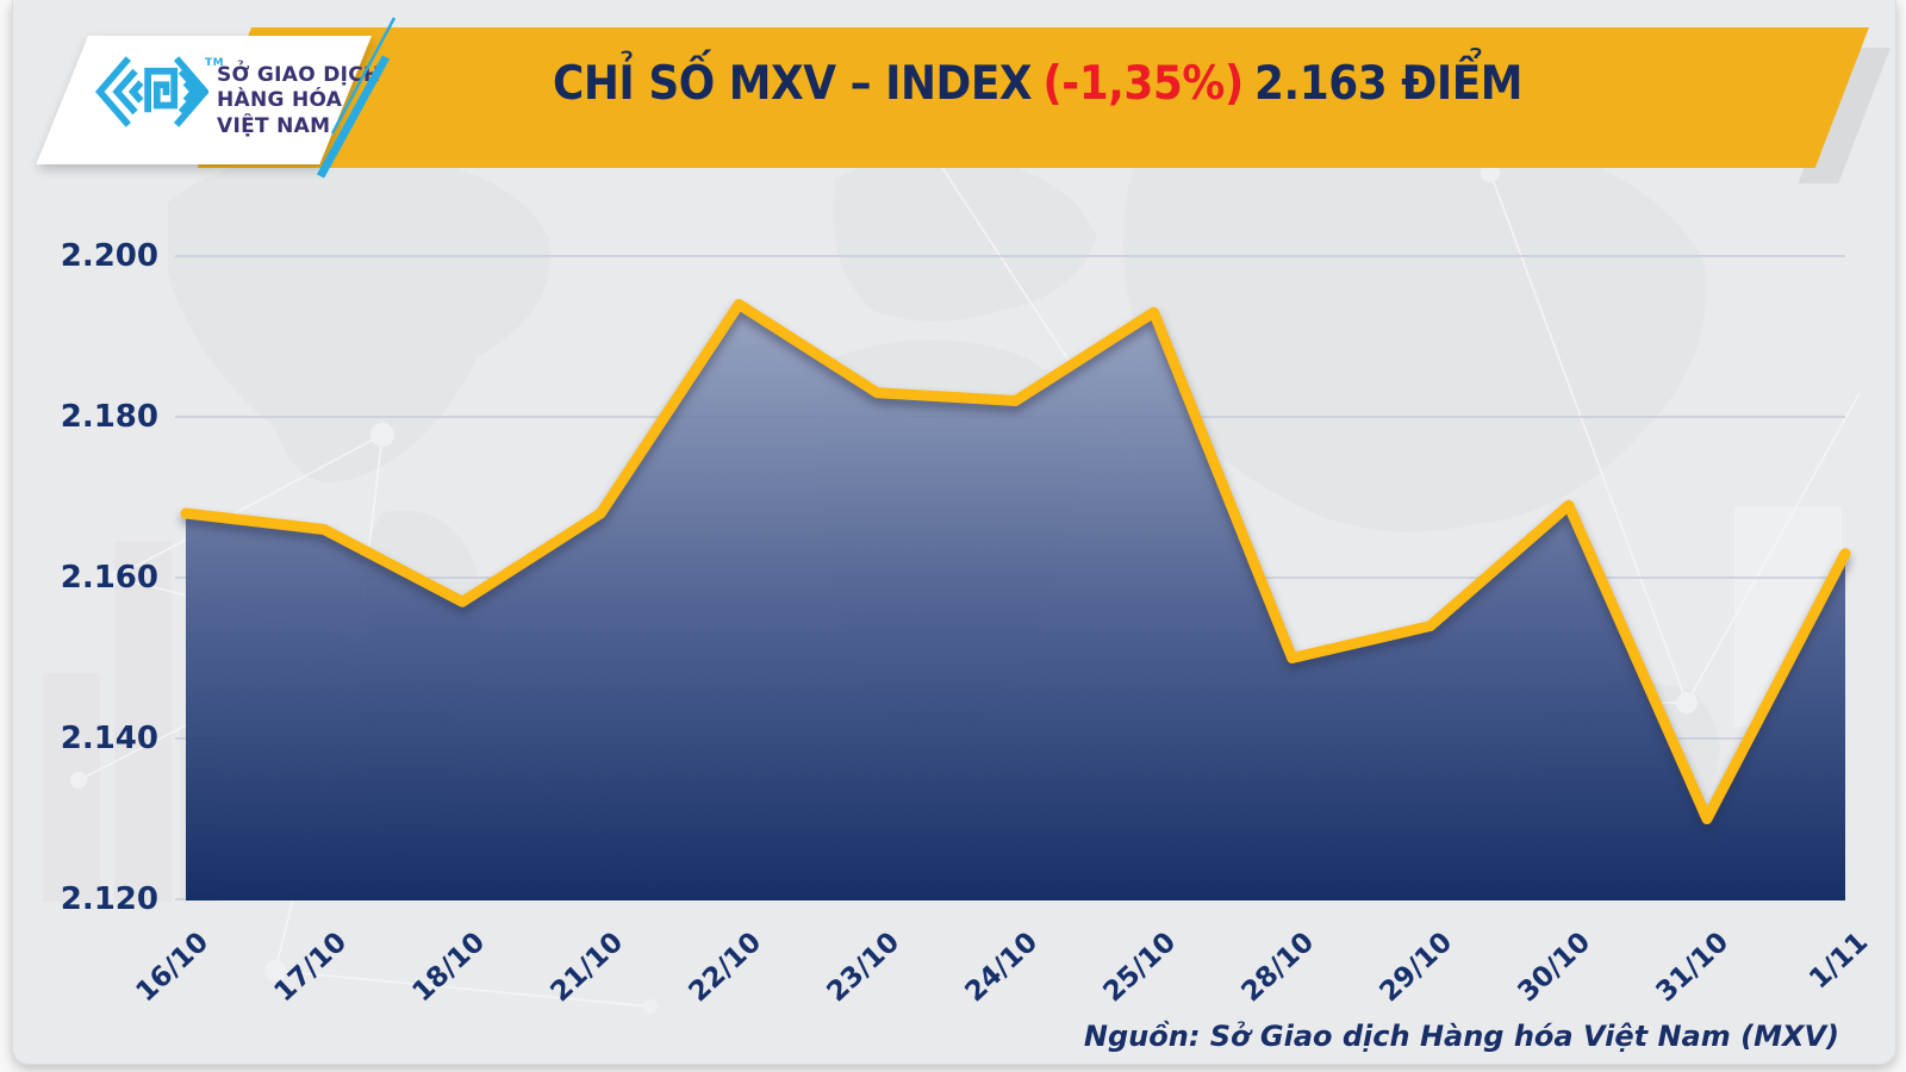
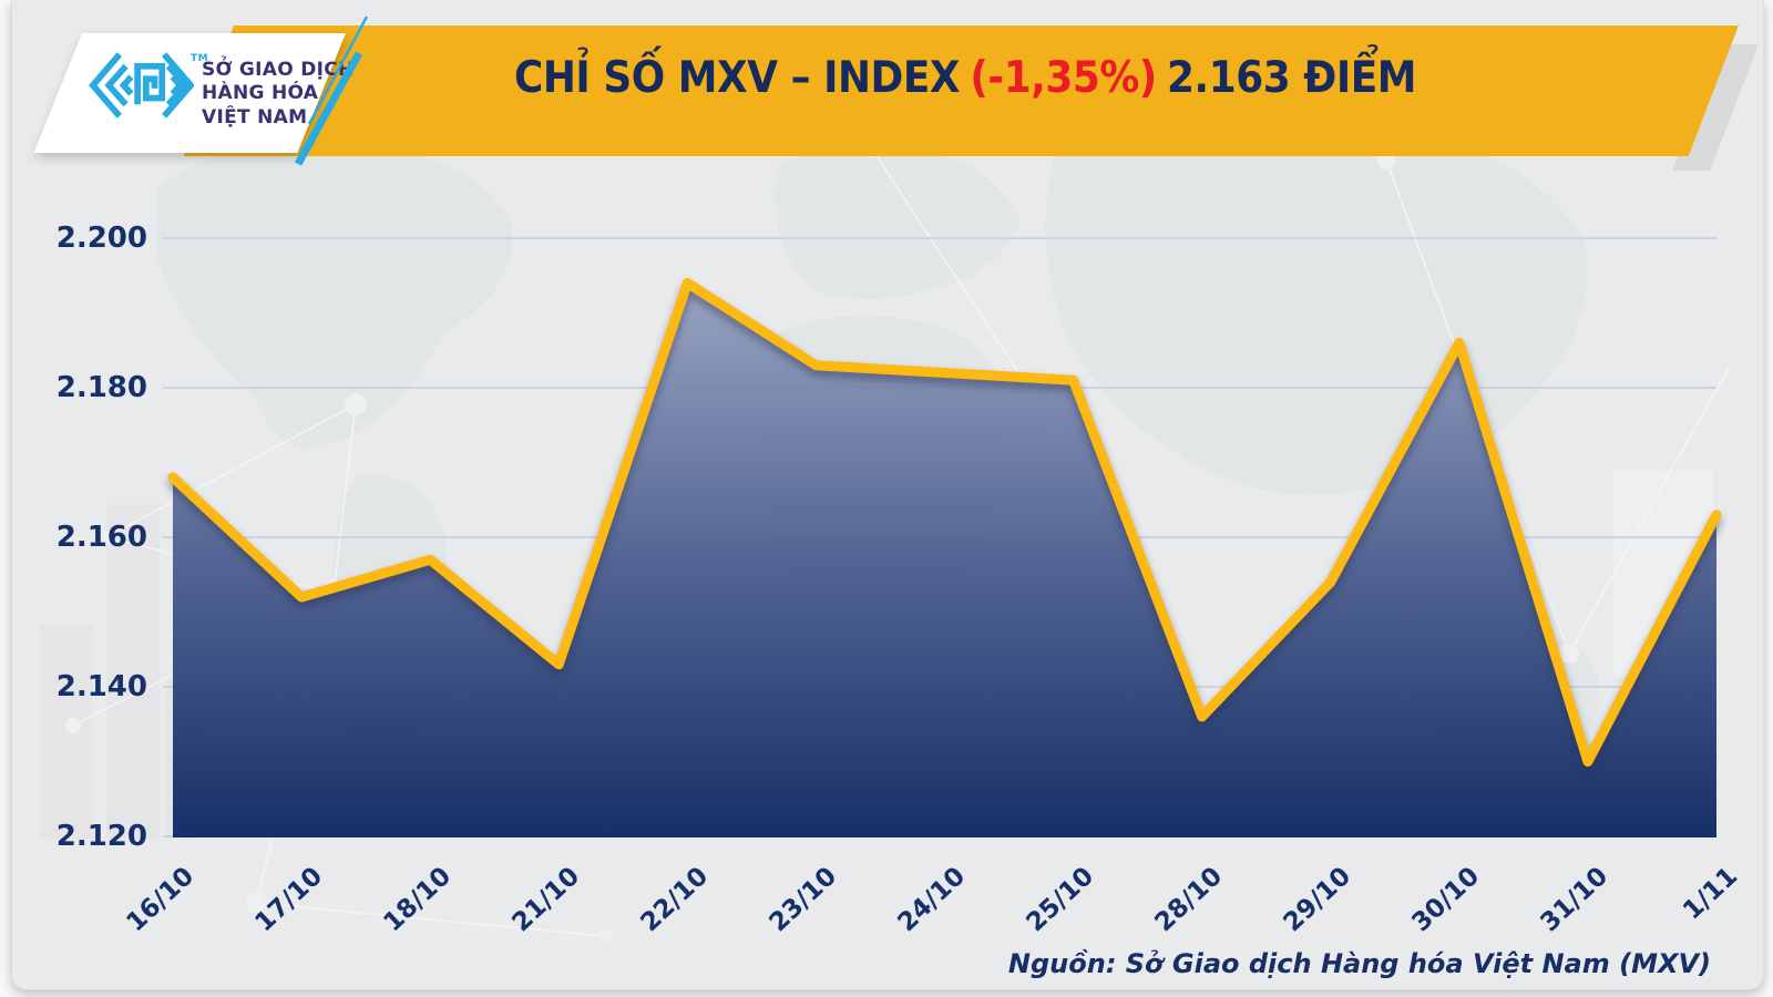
17/10: 2166 -> 2152
21/10: 2168 -> 2143
25/10: 2193 -> 2181
28/10: 2150 -> 2136
30/10: 2169 -> 2186
